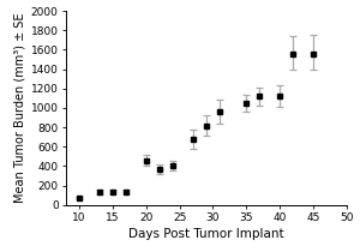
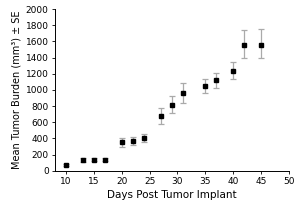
20: 460 -> 360
40: 1120 -> 1240
